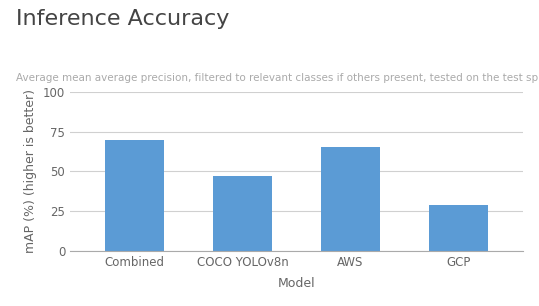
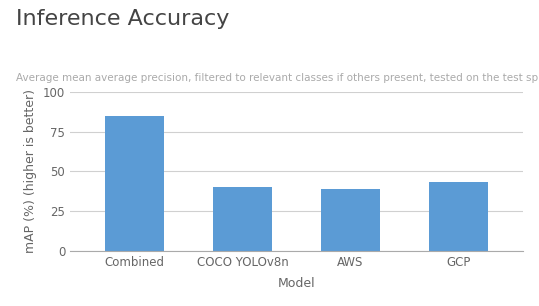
Combined: 70 -> 85
COCO YOLOv8n: 47 -> 40
AWS: 65 -> 39
GCP: 29 -> 43
